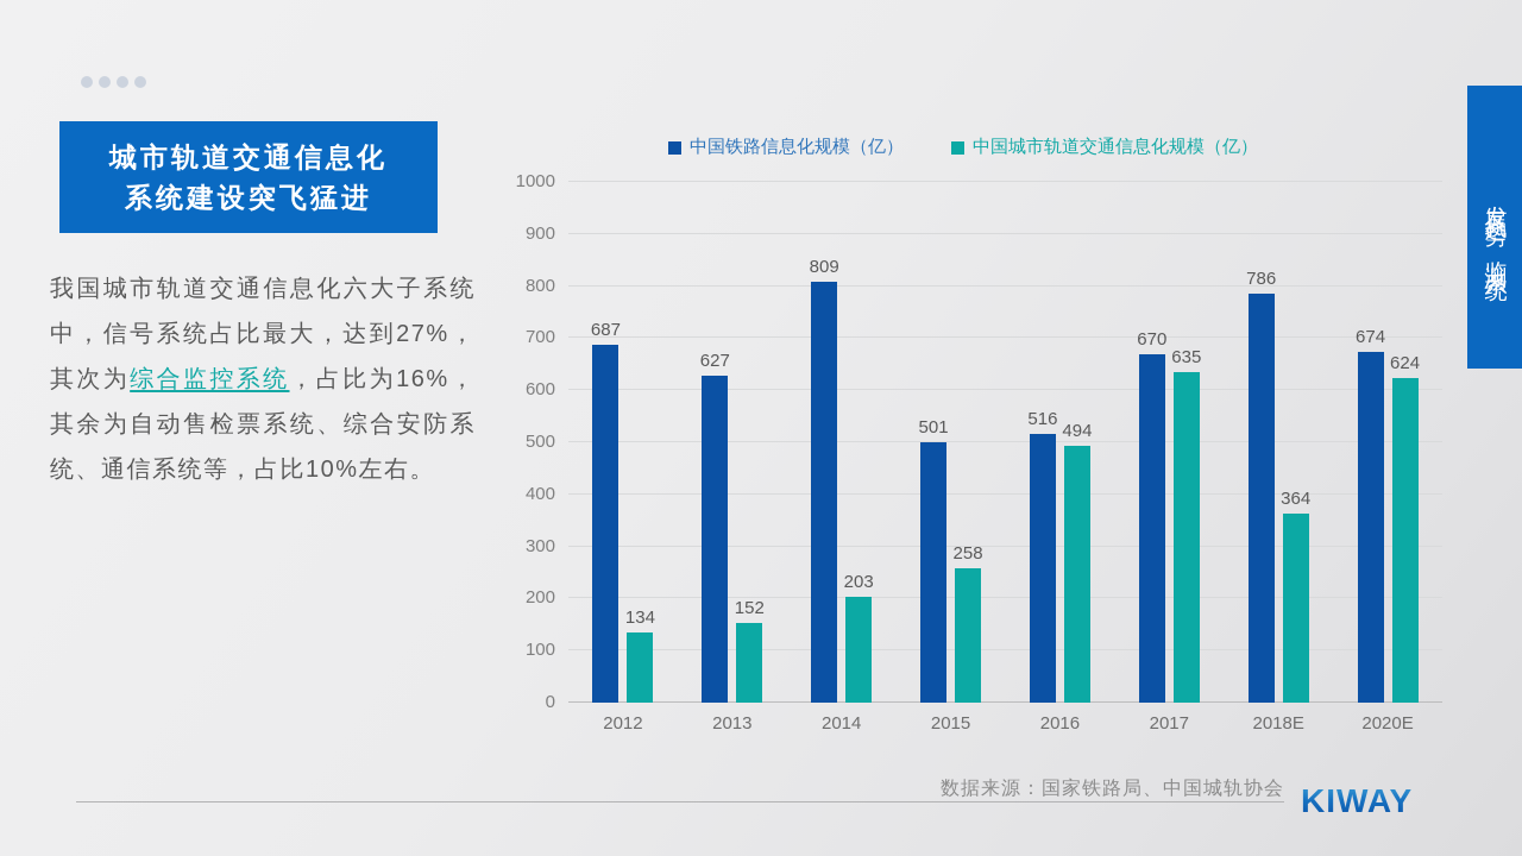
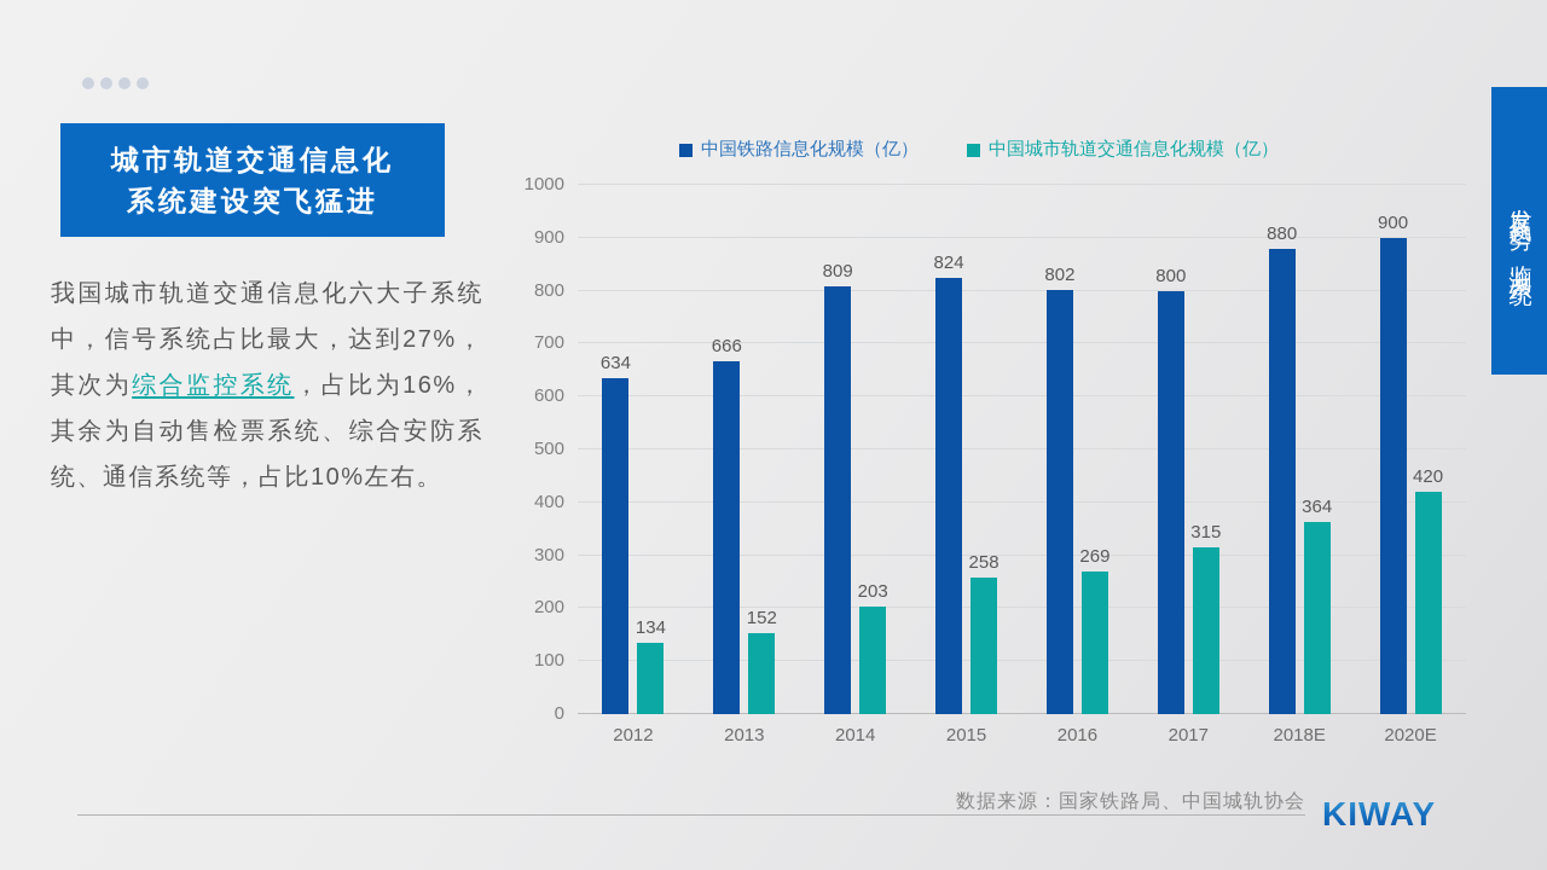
中国铁路信息化规模（亿）/2012: 687 -> 634
中国铁路信息化规模（亿）/2013: 627 -> 666
中国铁路信息化规模（亿）/2015: 501 -> 824
中国铁路信息化规模（亿）/2016: 516 -> 802
中国城市轨道交通信息化规模（亿）/2016: 494 -> 269
中国铁路信息化规模（亿）/2017: 670 -> 800
中国城市轨道交通信息化规模（亿）/2017: 635 -> 315
中国铁路信息化规模（亿）/2018E: 786 -> 880
中国铁路信息化规模（亿）/2020E: 674 -> 900
中国城市轨道交通信息化规模（亿）/2020E: 624 -> 420
